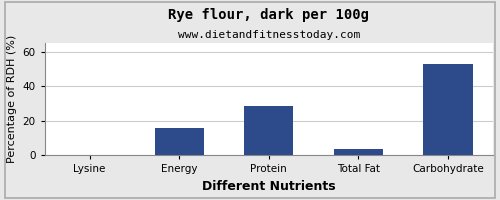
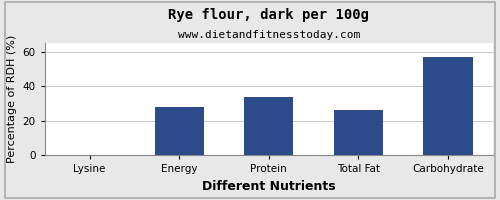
Energy: 16 -> 28
Protein: 28 -> 34
Total Fat: 4 -> 26
Carbohydrate: 53 -> 57
